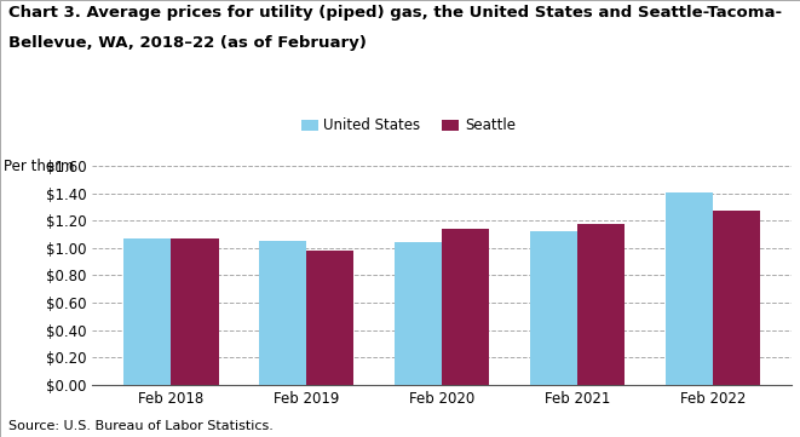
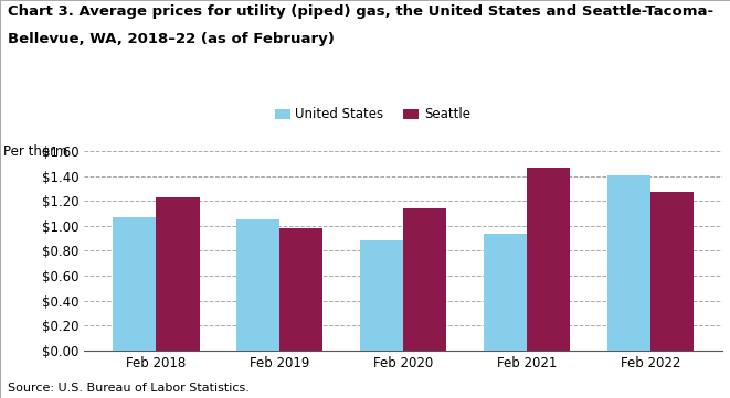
Seattle/Feb 2018: $1.07 -> $1.23
United States/Feb 2020: $1.04 -> $0.88
United States/Feb 2021: $1.12 -> $0.94
Seattle/Feb 2021: $1.18 -> $1.47
